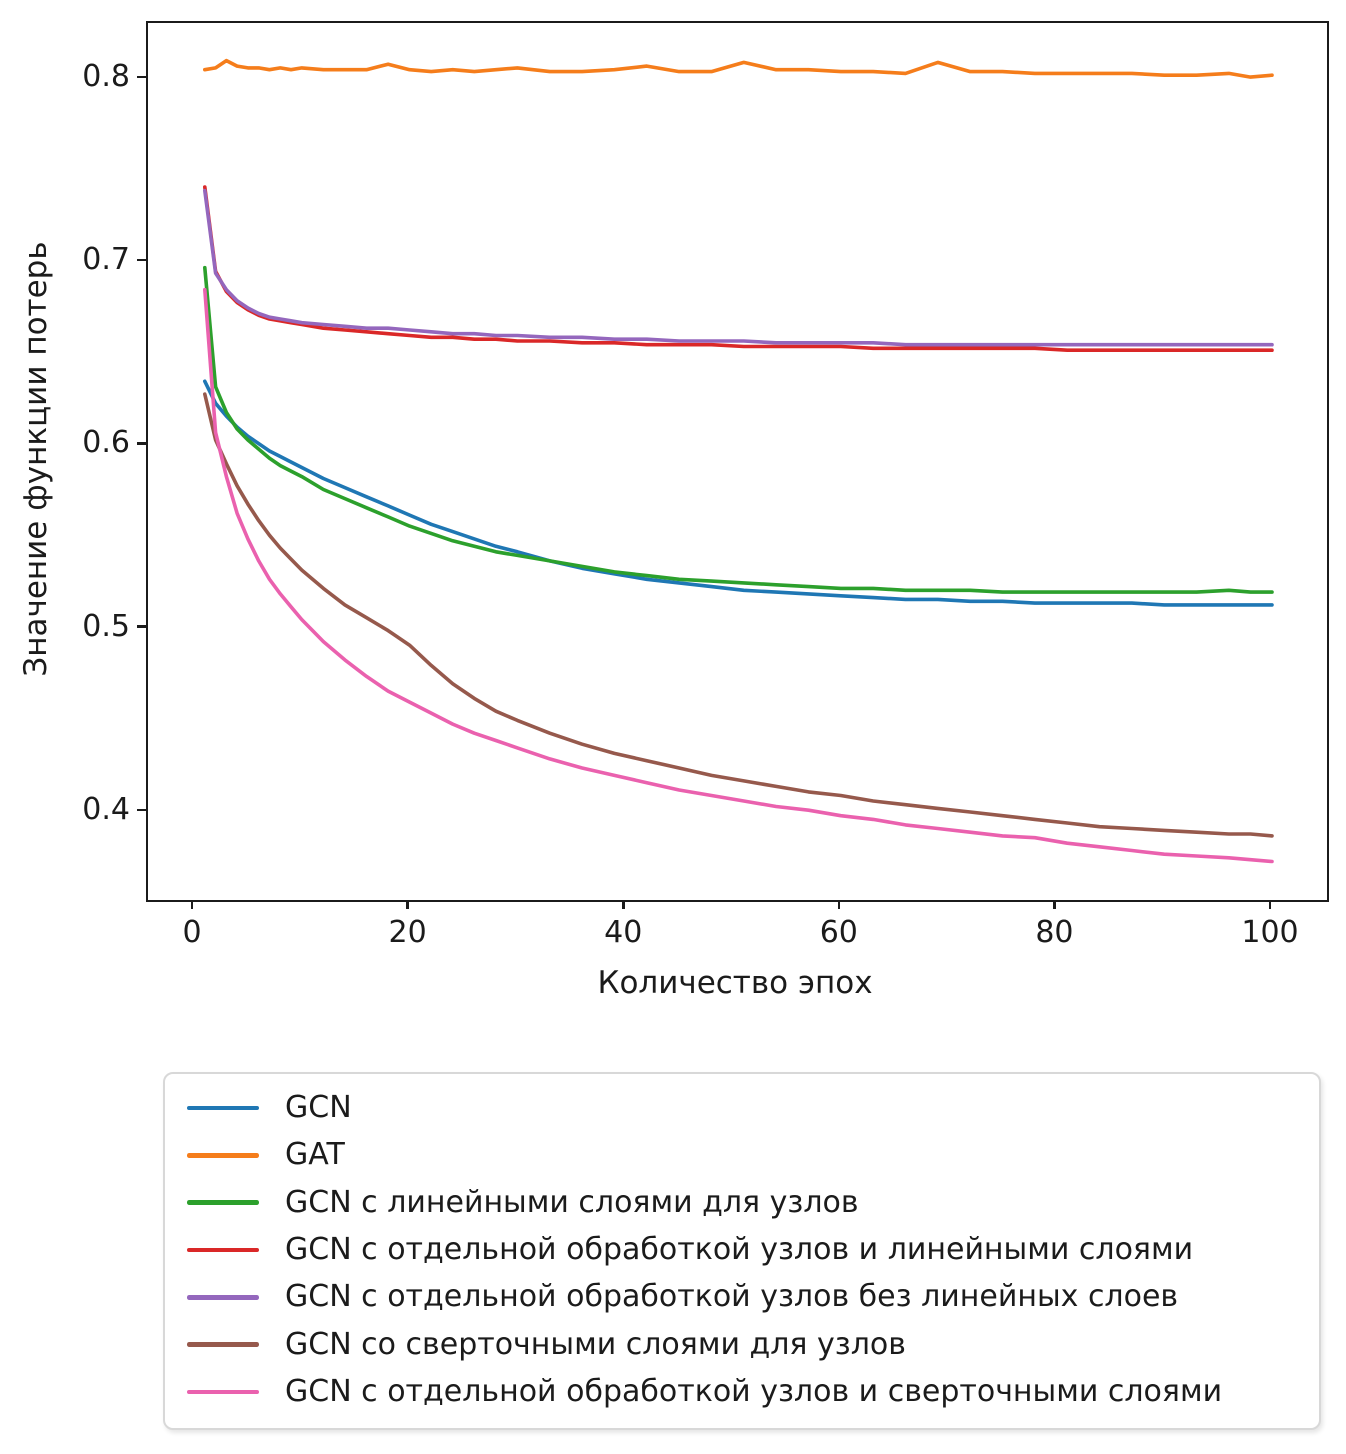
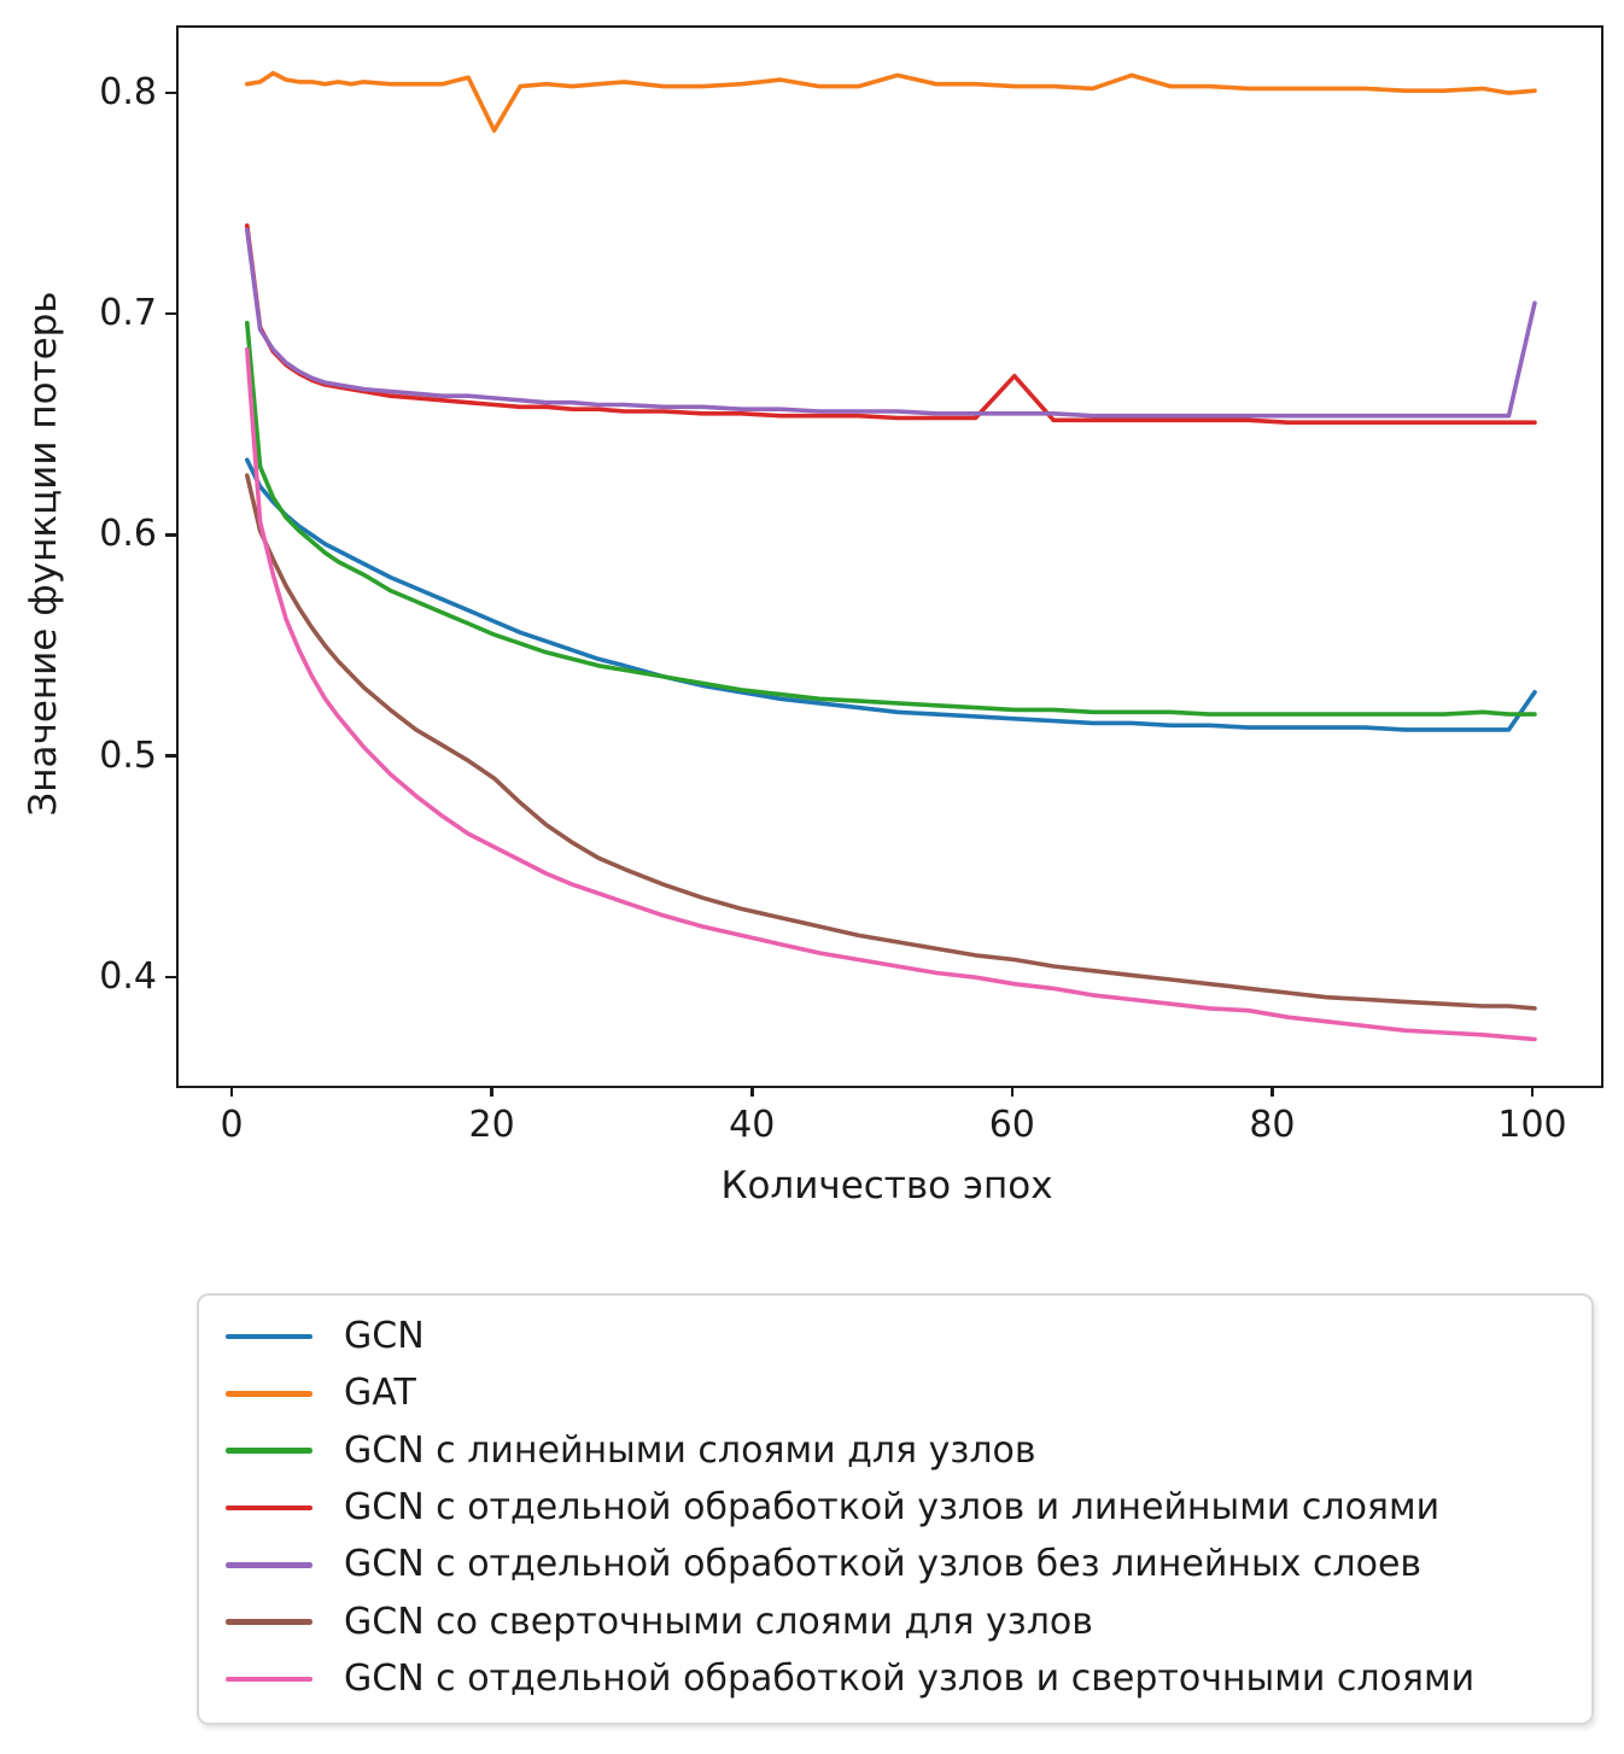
GAT/20: 0.805 -> 0.784
GCN с отдельной обработкой узлов и линейными слоями/60: 0.654 -> 0.673
GCN/100: 0.513 -> 0.530
GCN с отдельной обработкой узлов без линейных слоев/100: 0.655 -> 0.706
